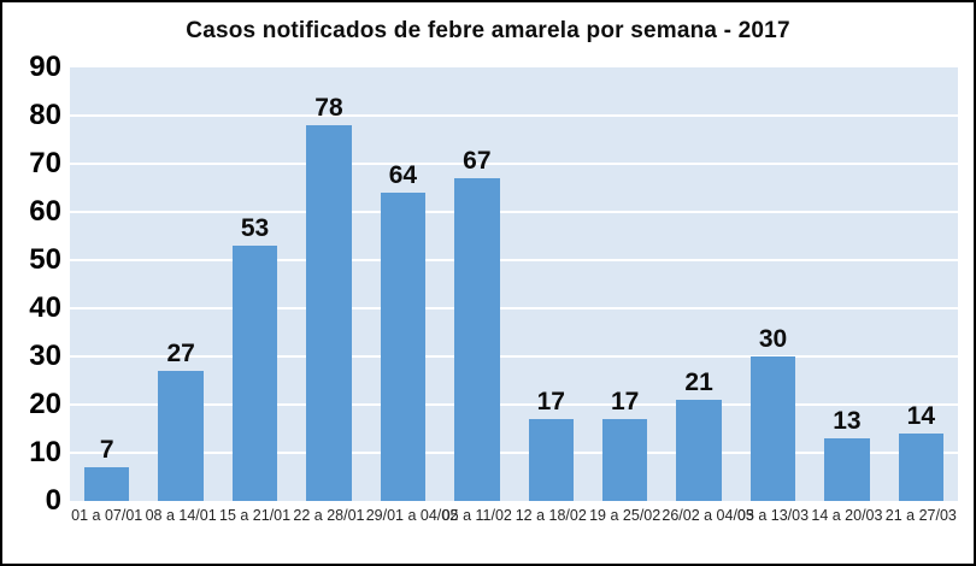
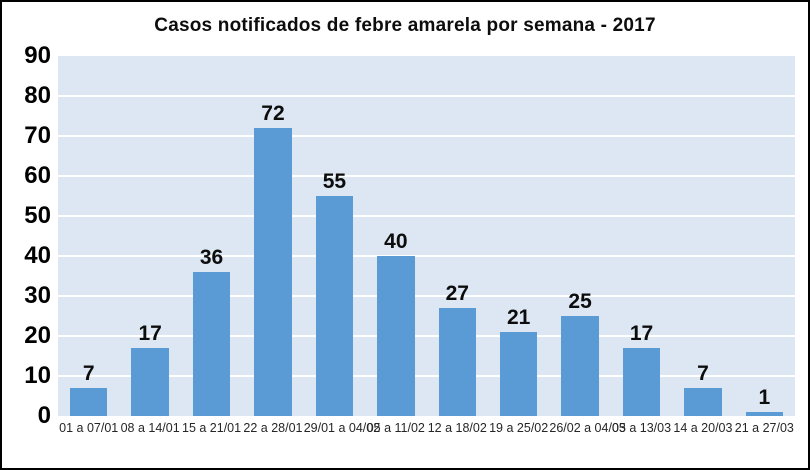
08 a 14/01: 27 -> 17
15 a 21/01: 53 -> 36
22 a 28/01: 78 -> 72
29/01 a 04/02: 64 -> 55
05 a 11/02: 67 -> 40
12 a 18/02: 17 -> 27
19 a 25/02: 17 -> 21
26/02 a 04/03: 21 -> 25
05 a 13/03: 30 -> 17
14 a 20/03: 13 -> 7
21 a 27/03: 14 -> 1
